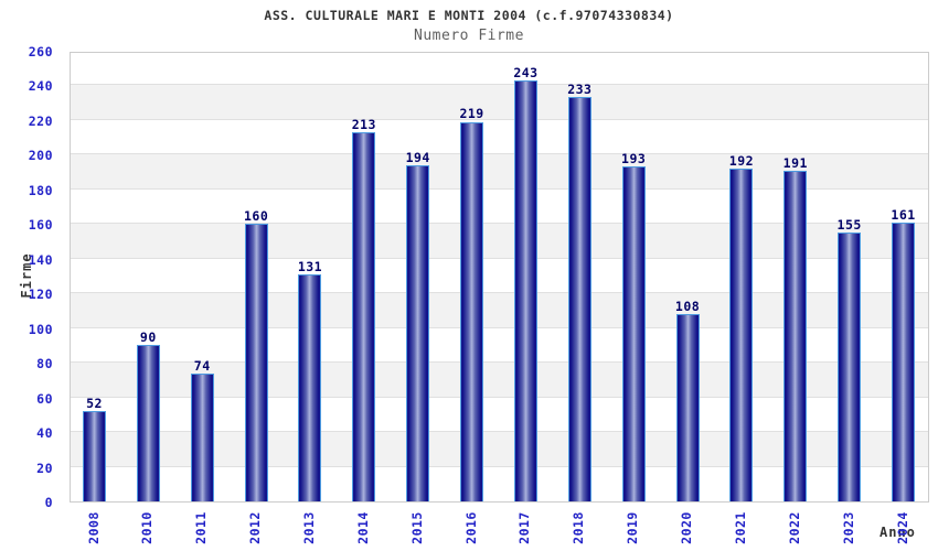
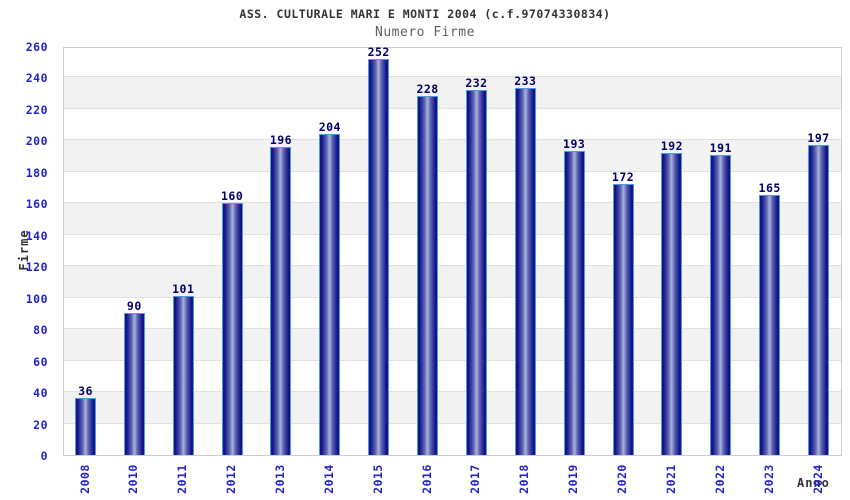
2008: 52 -> 36
2011: 74 -> 101
2013: 131 -> 196
2014: 213 -> 204
2015: 194 -> 252
2016: 219 -> 228
2017: 243 -> 232
2020: 108 -> 172
2023: 155 -> 165
2024: 161 -> 197
